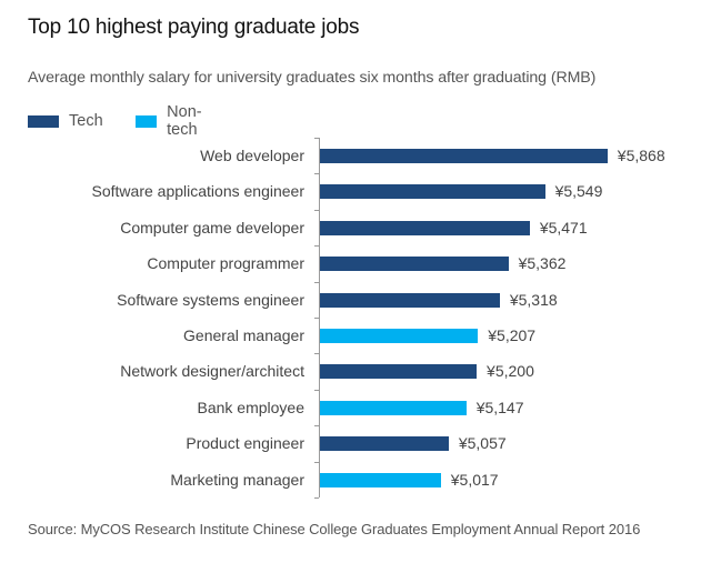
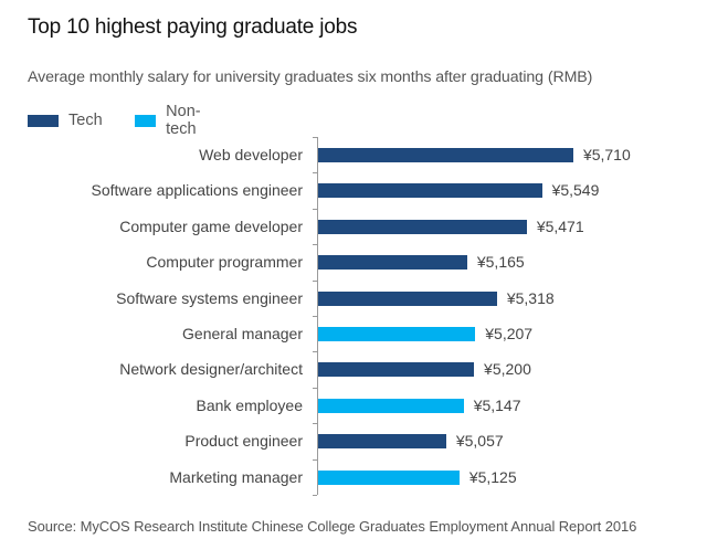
Web developer: ¥5,868 -> ¥5,710
Computer programmer: ¥5,362 -> ¥5,165
Marketing manager: ¥5,017 -> ¥5,125
